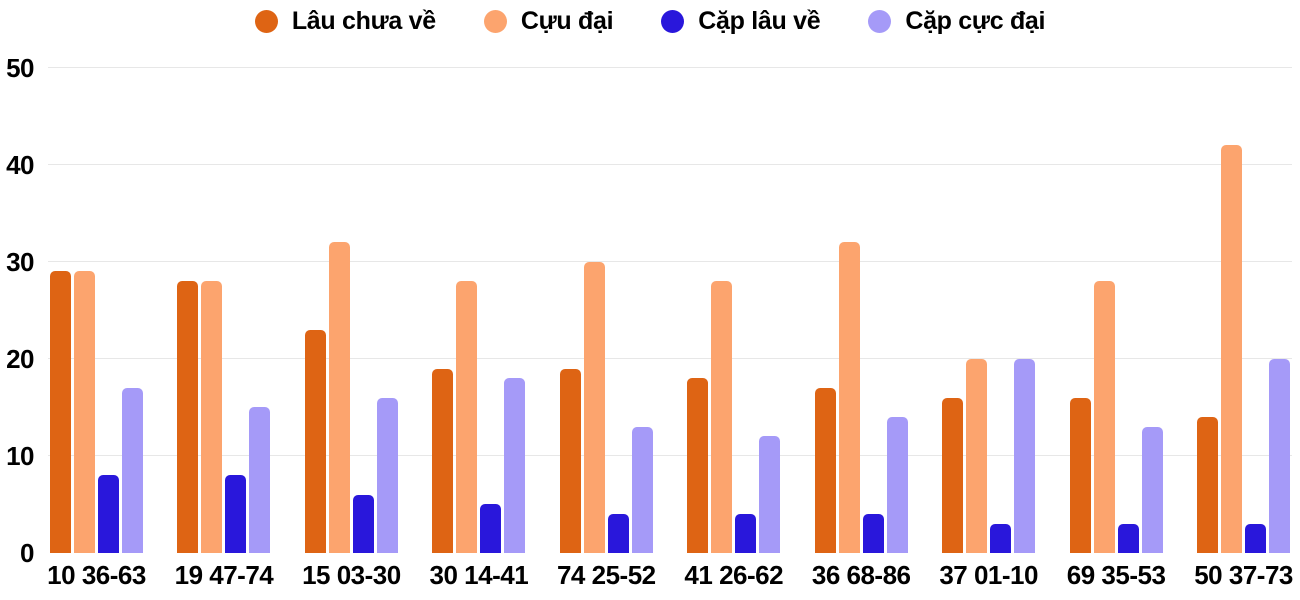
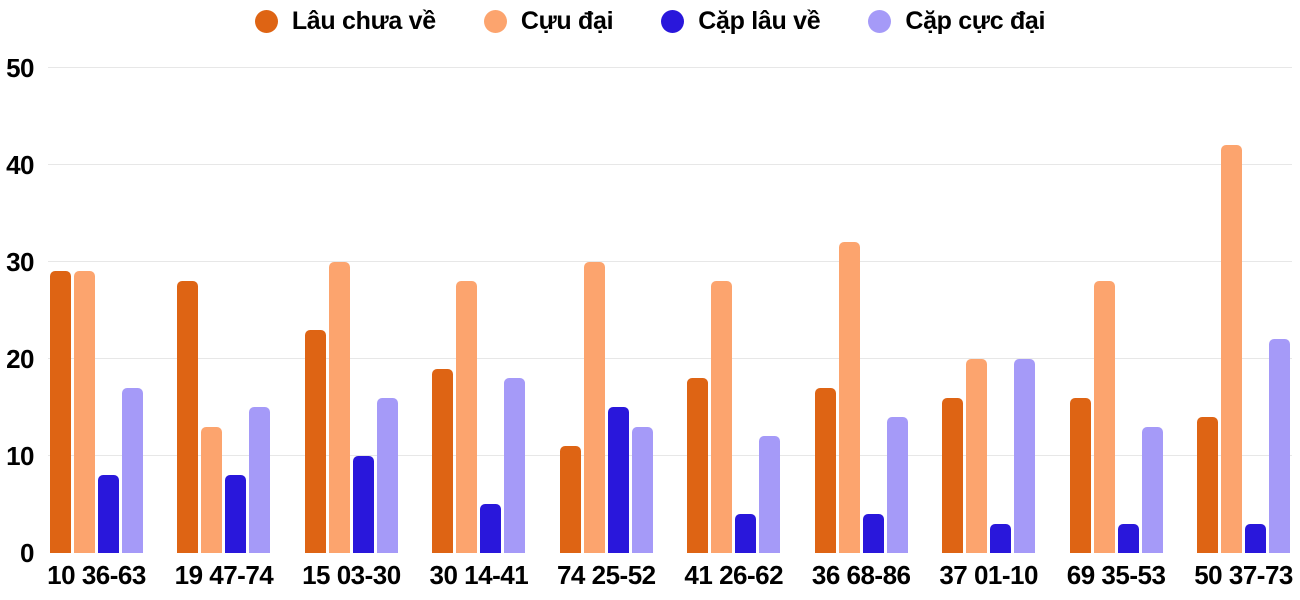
Cựu đại/19 47-74: 28 -> 13
Cựu đại/15 03-30: 32 -> 30
Cặp lâu về/15 03-30: 6 -> 10
Lâu chưa về/74 25-52: 19 -> 11
Cặp lâu về/74 25-52: 4 -> 15
Cặp cực đại/50 37-73: 20 -> 22
